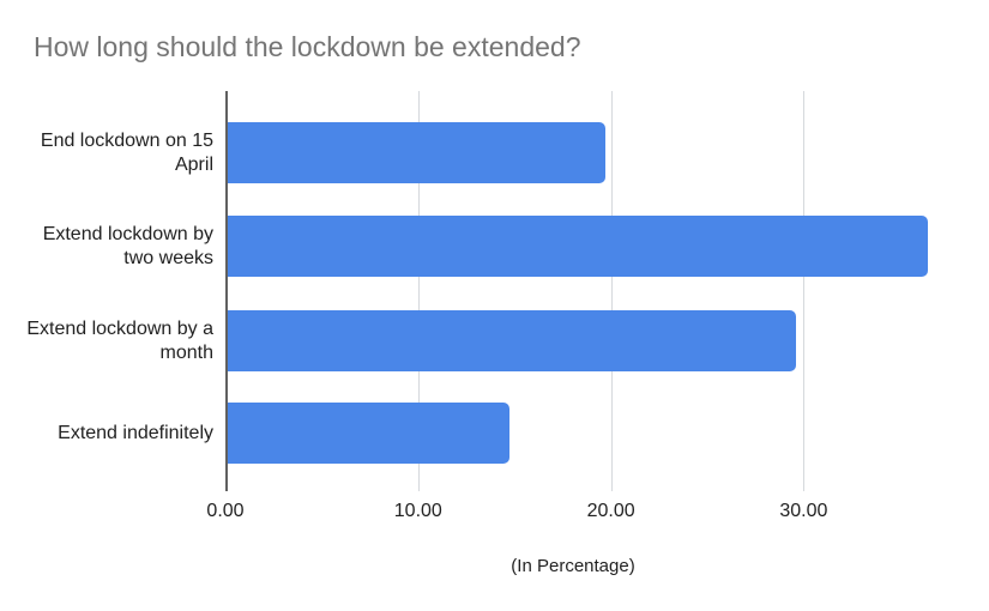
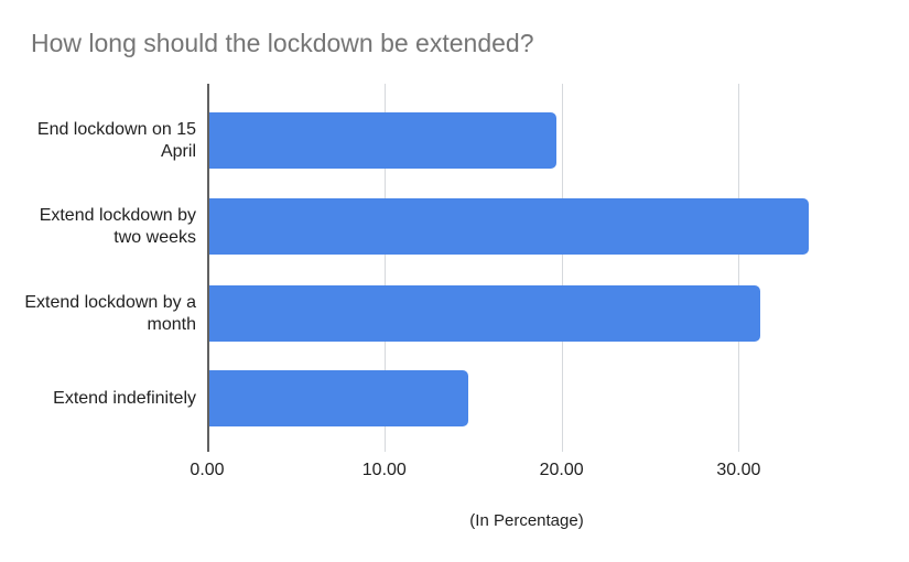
Extend lockdown by two weeks: 36.3 -> 33.8
Extend lockdown by a month: 29.5 -> 31.1
